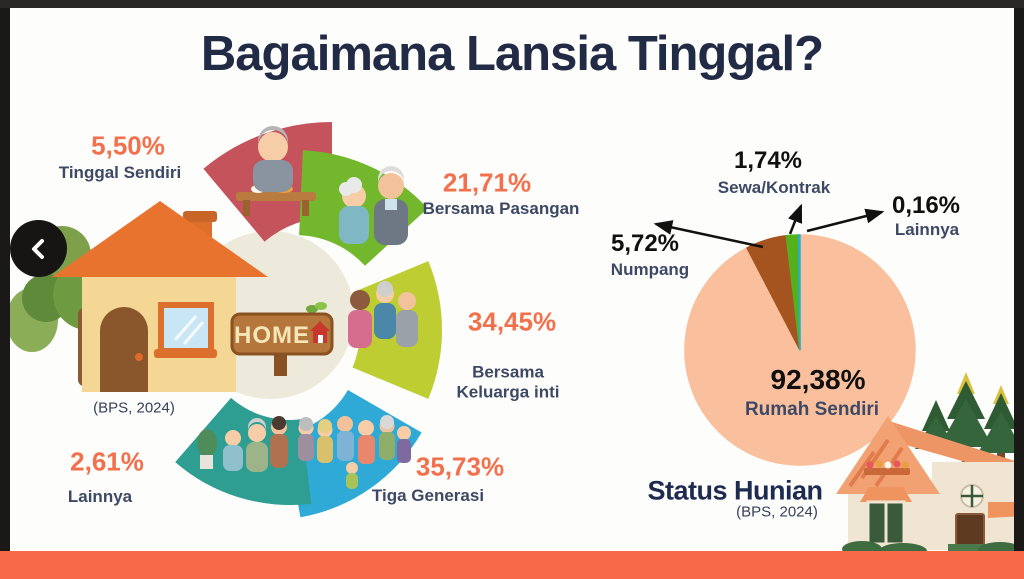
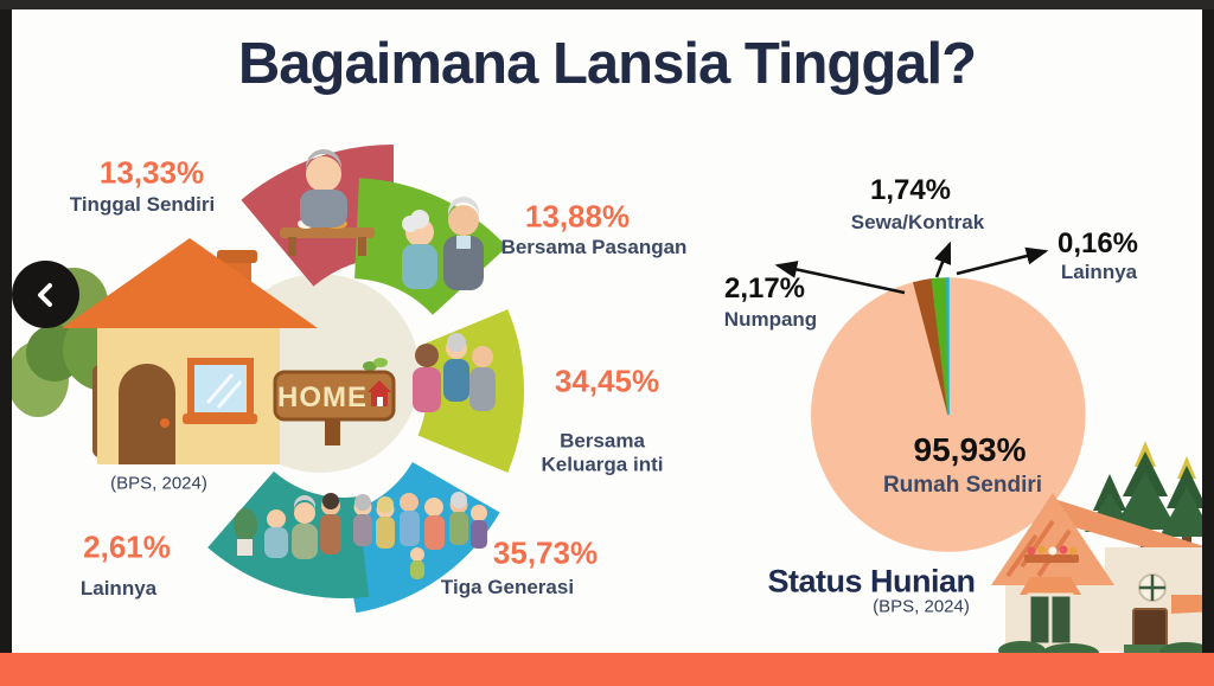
Bagaimana Lansia Tinggal?/Tinggal Sendiri: 5,50% -> 13,33%
Bagaimana Lansia Tinggal?/Bersama Pasangan: 21,71% -> 13,88%
Status Hunian/Rumah Sendiri: 92,38% -> 95,93%
Status Hunian/Numpang: 5,72% -> 2,17%
